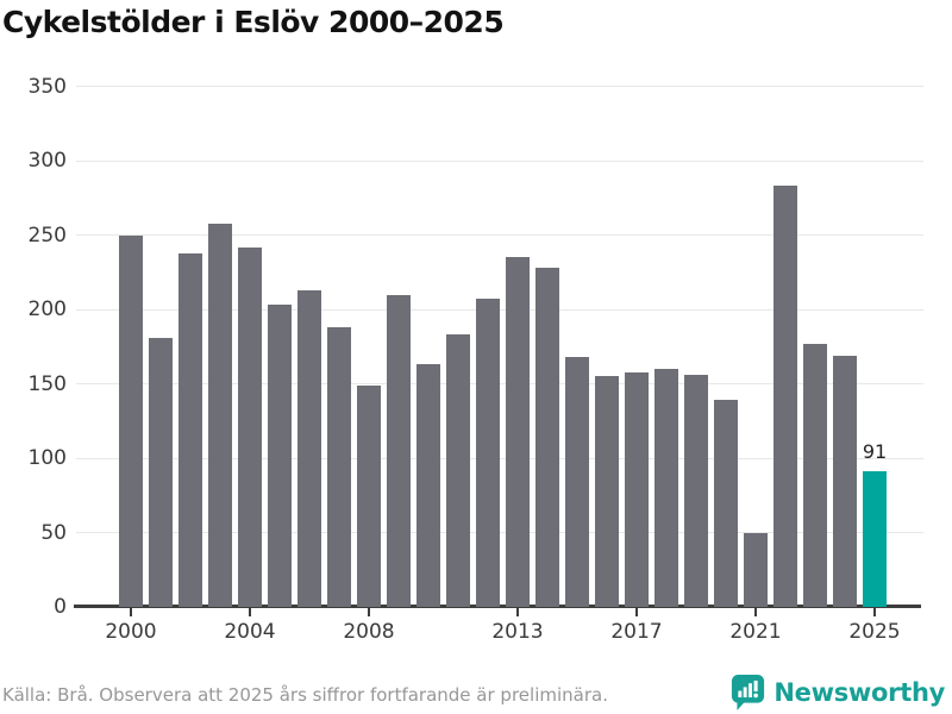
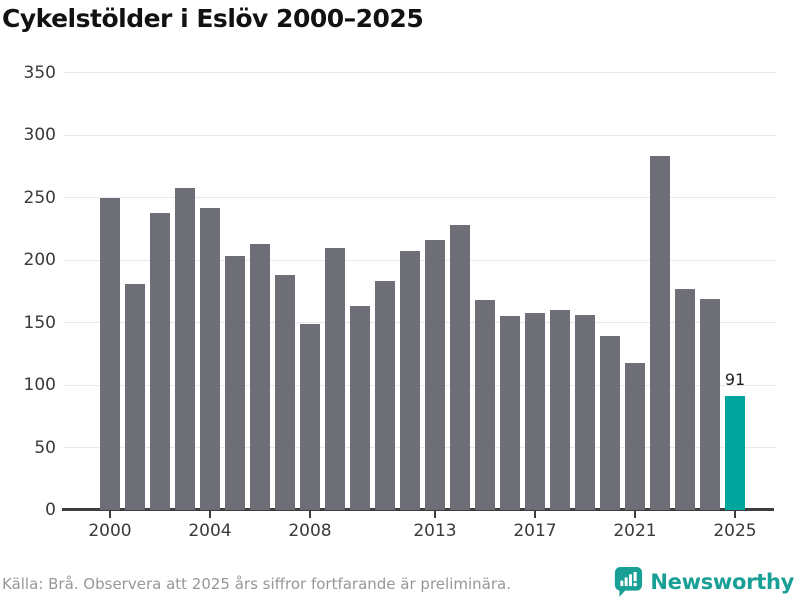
2013: 235 -> 216
2021: 50 -> 118
